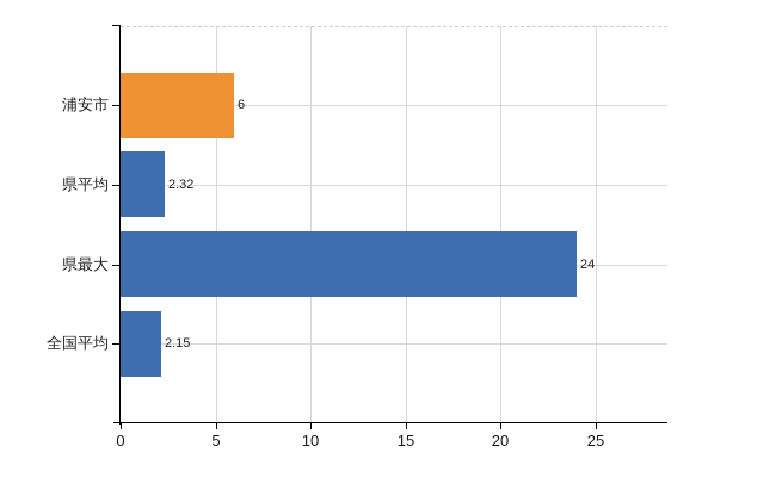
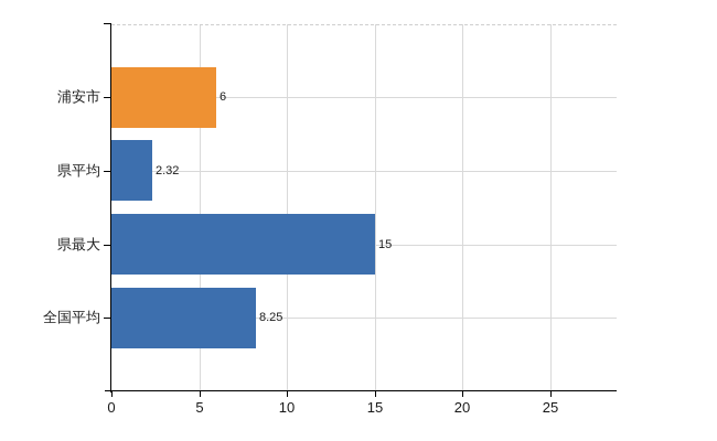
県最大: 24 -> 15
全国平均: 2.15 -> 8.25
